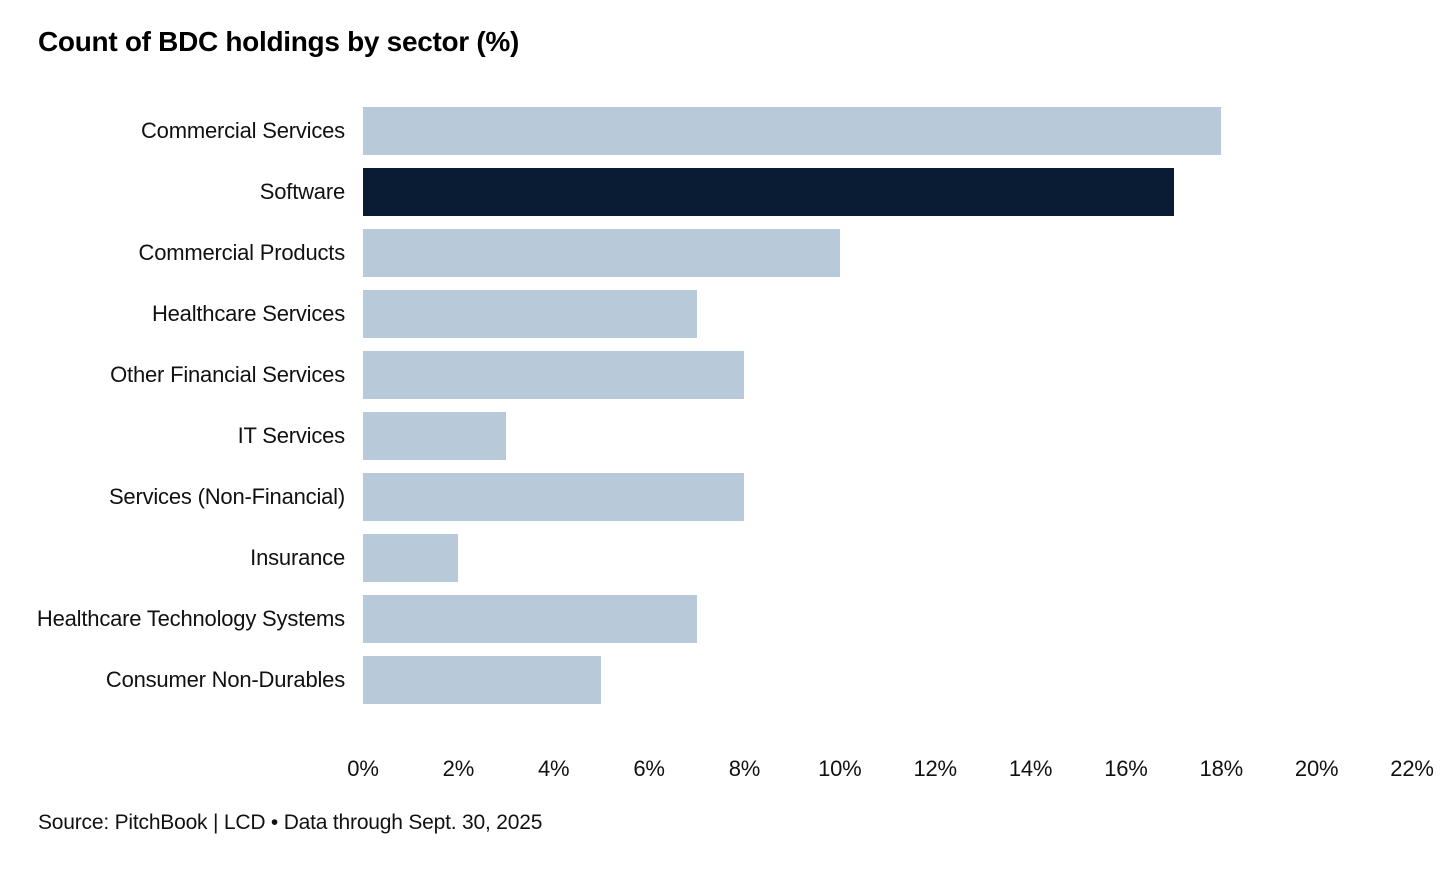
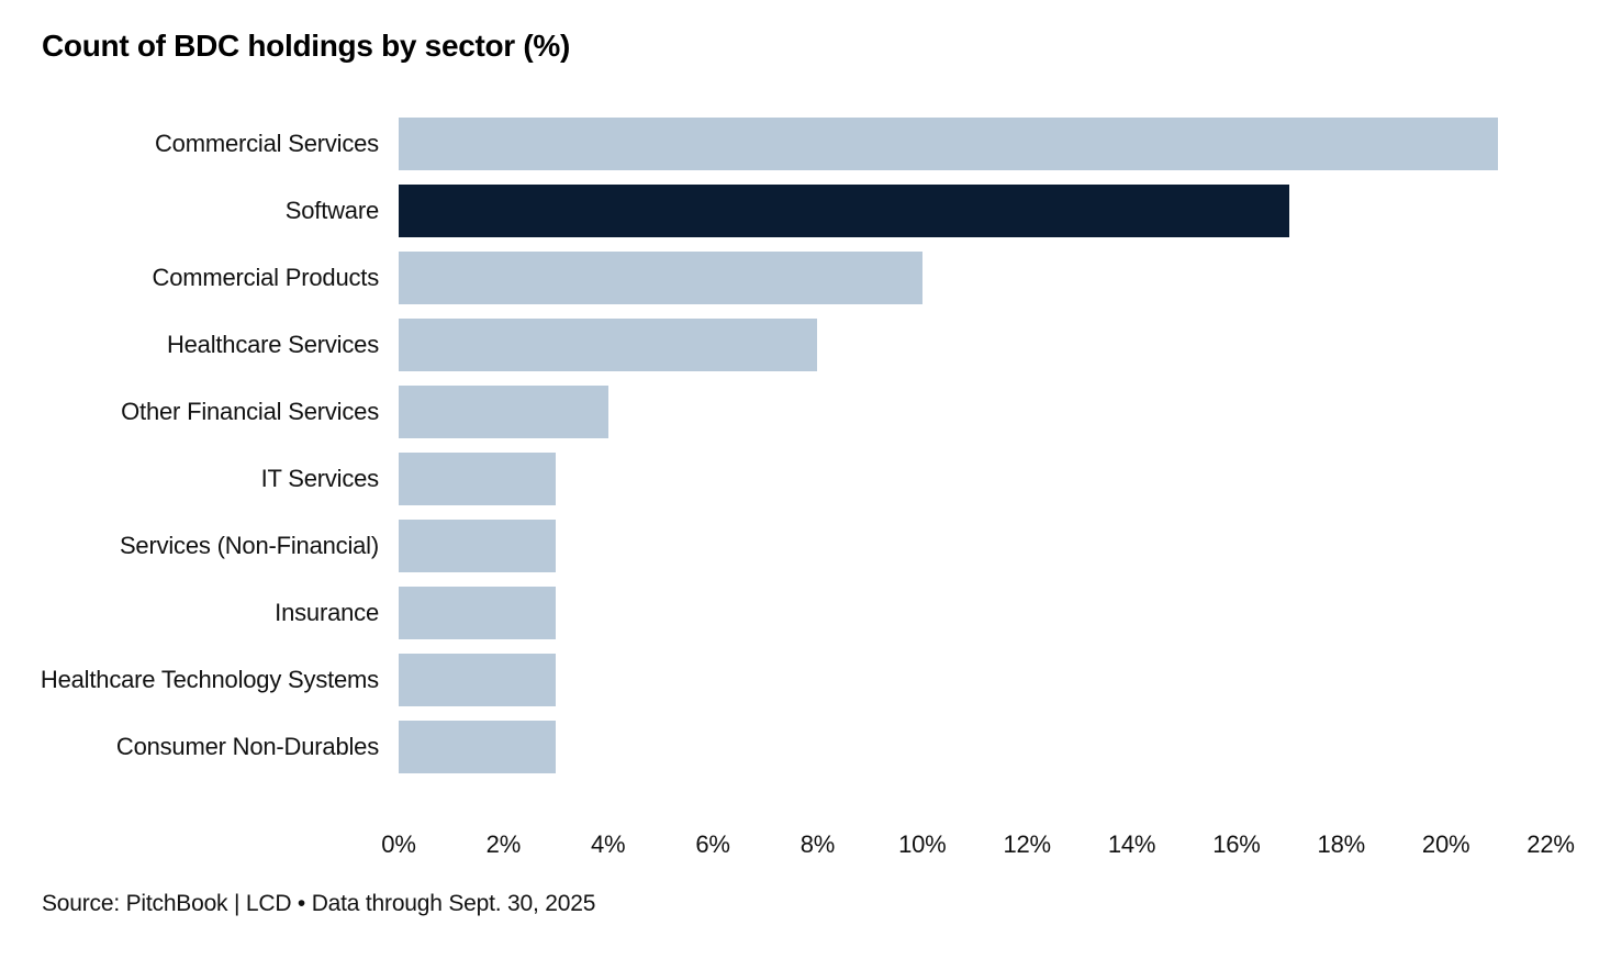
Commercial Services: 18% -> 21%
Healthcare Services: 7% -> 8%
Other Financial Services: 8% -> 4%
Services (Non-Financial): 8% -> 3%
Insurance: 2% -> 3%
Healthcare Technology Systems: 7% -> 3%
Consumer Non-Durables: 5% -> 3%
